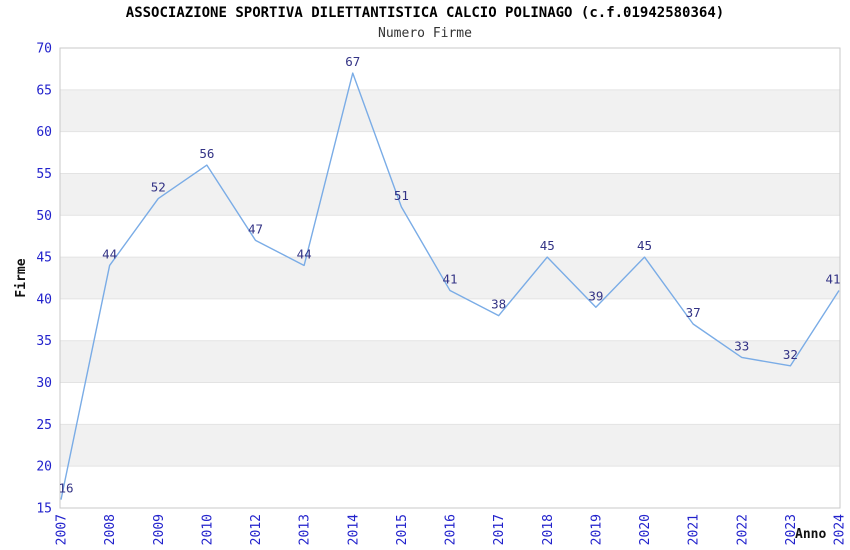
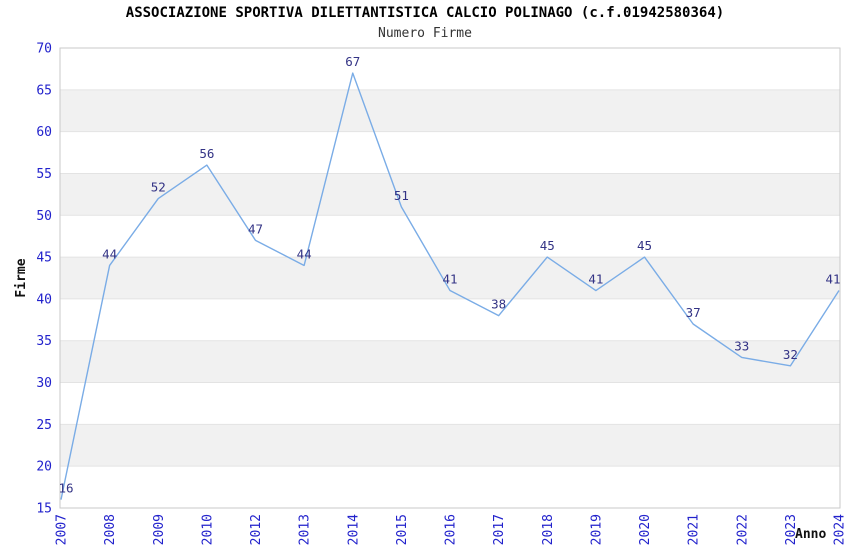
2019: 39 -> 41
